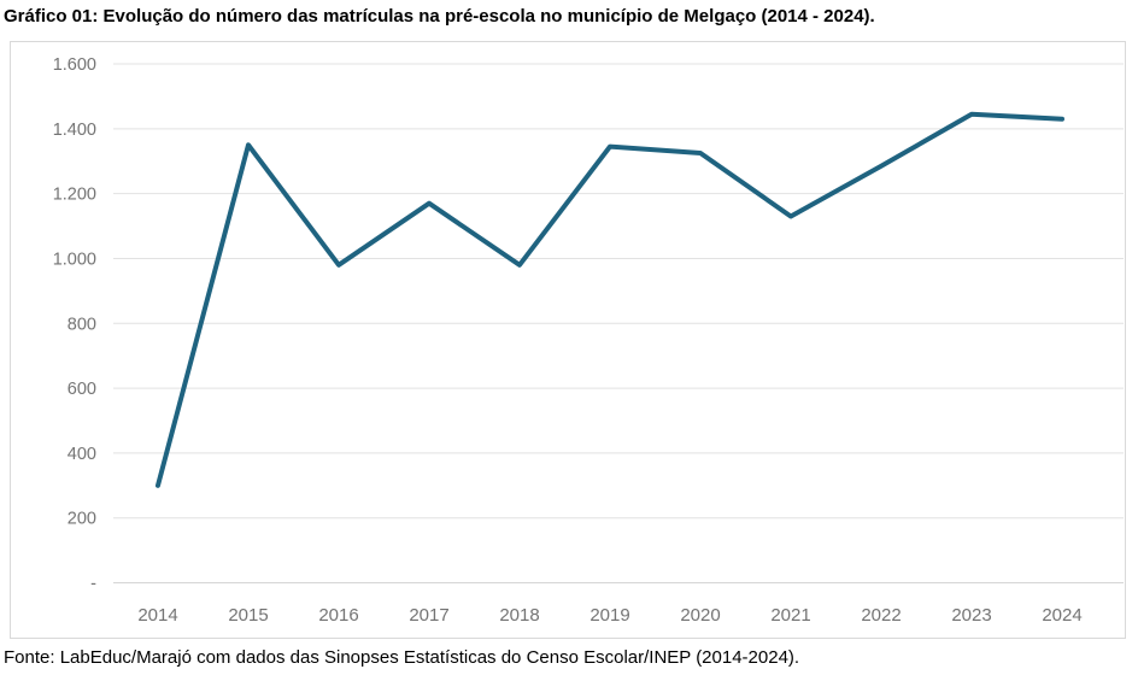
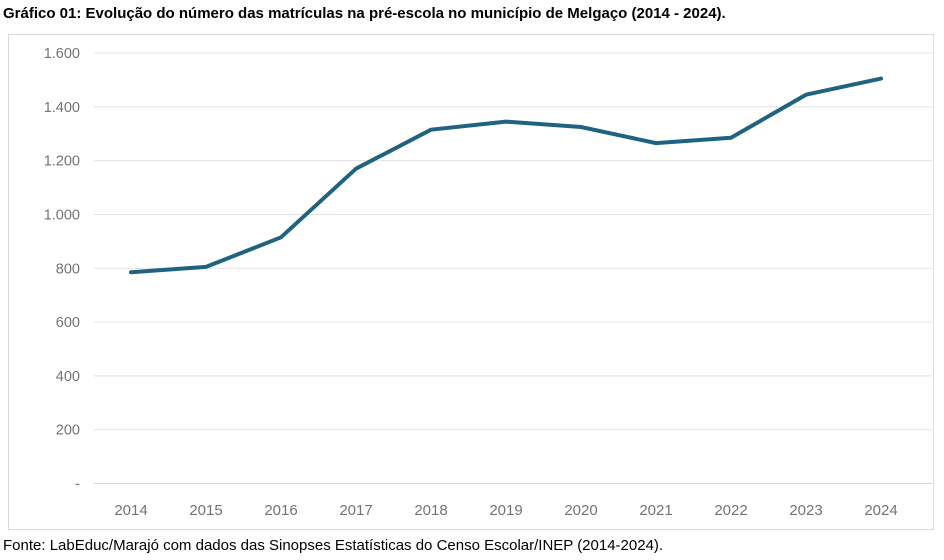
2014: 300 -> 780
2015: 1350 -> 800
2016: 980 -> 920
2018: 980 -> 1320
2021: 1130 -> 1260
2024: 1430 -> 1500
